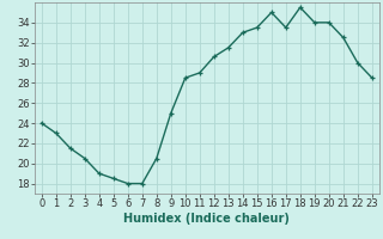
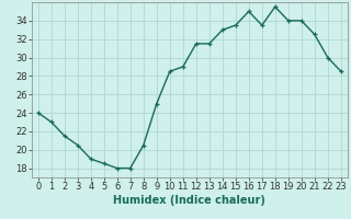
12: 30.6 -> 31.5
